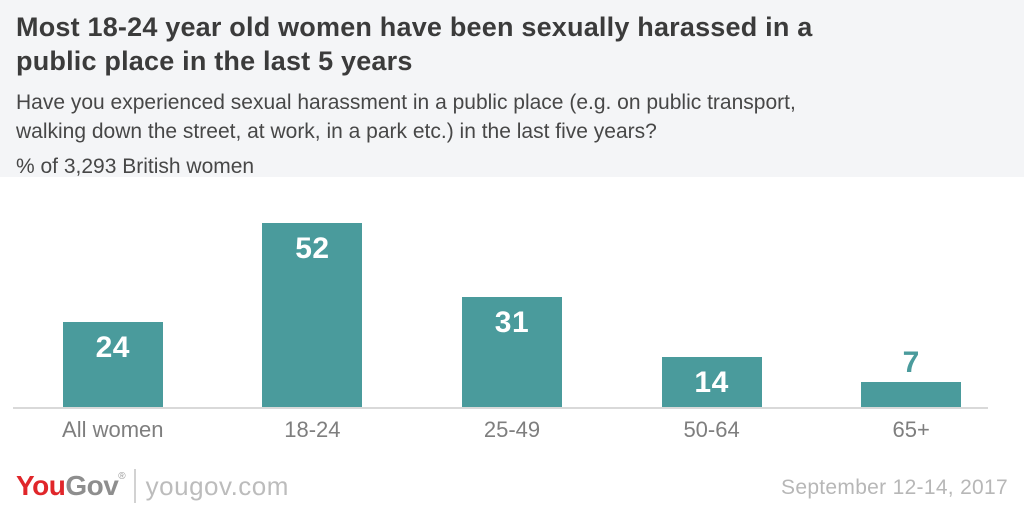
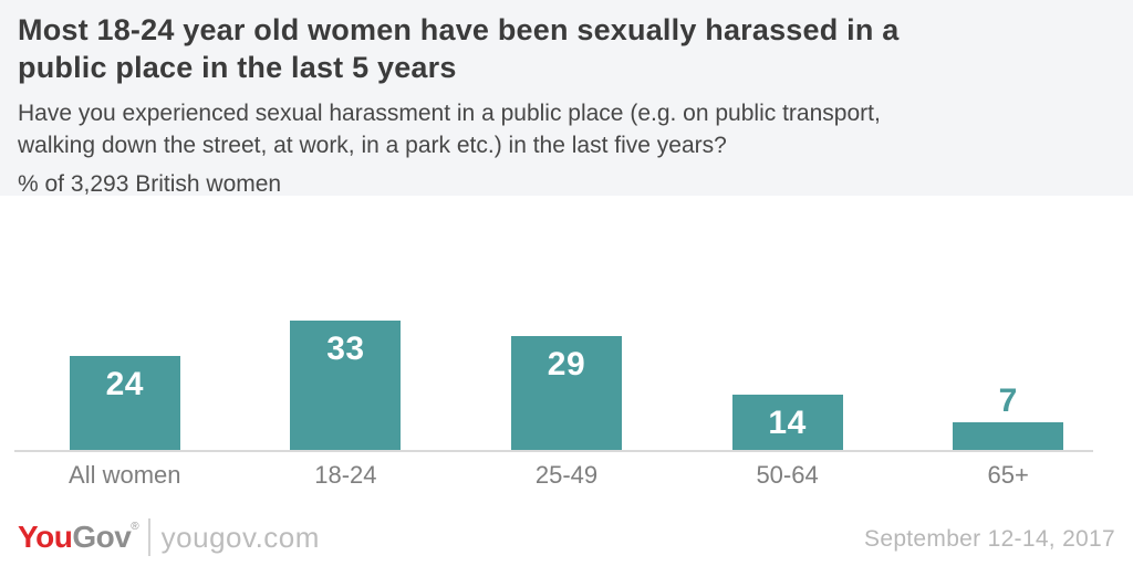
18-24: 52 -> 33
25-49: 31 -> 29
